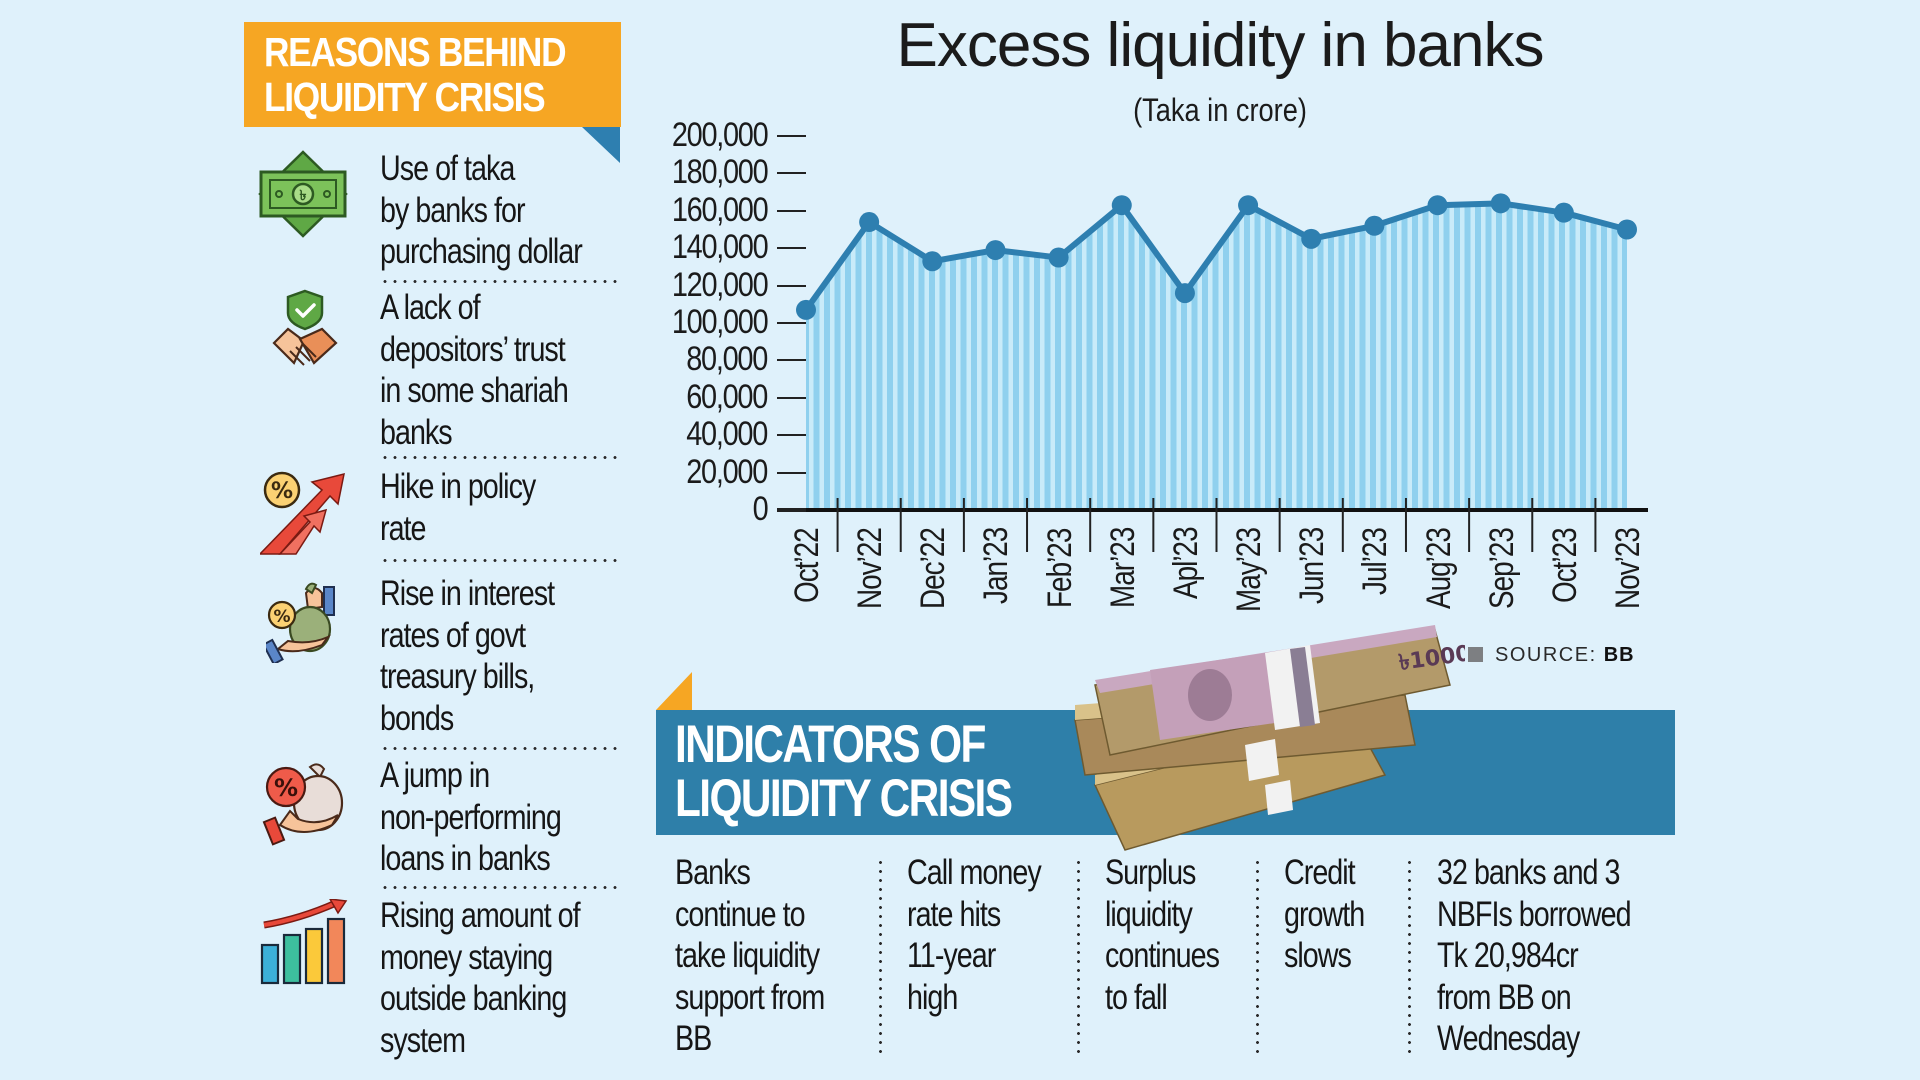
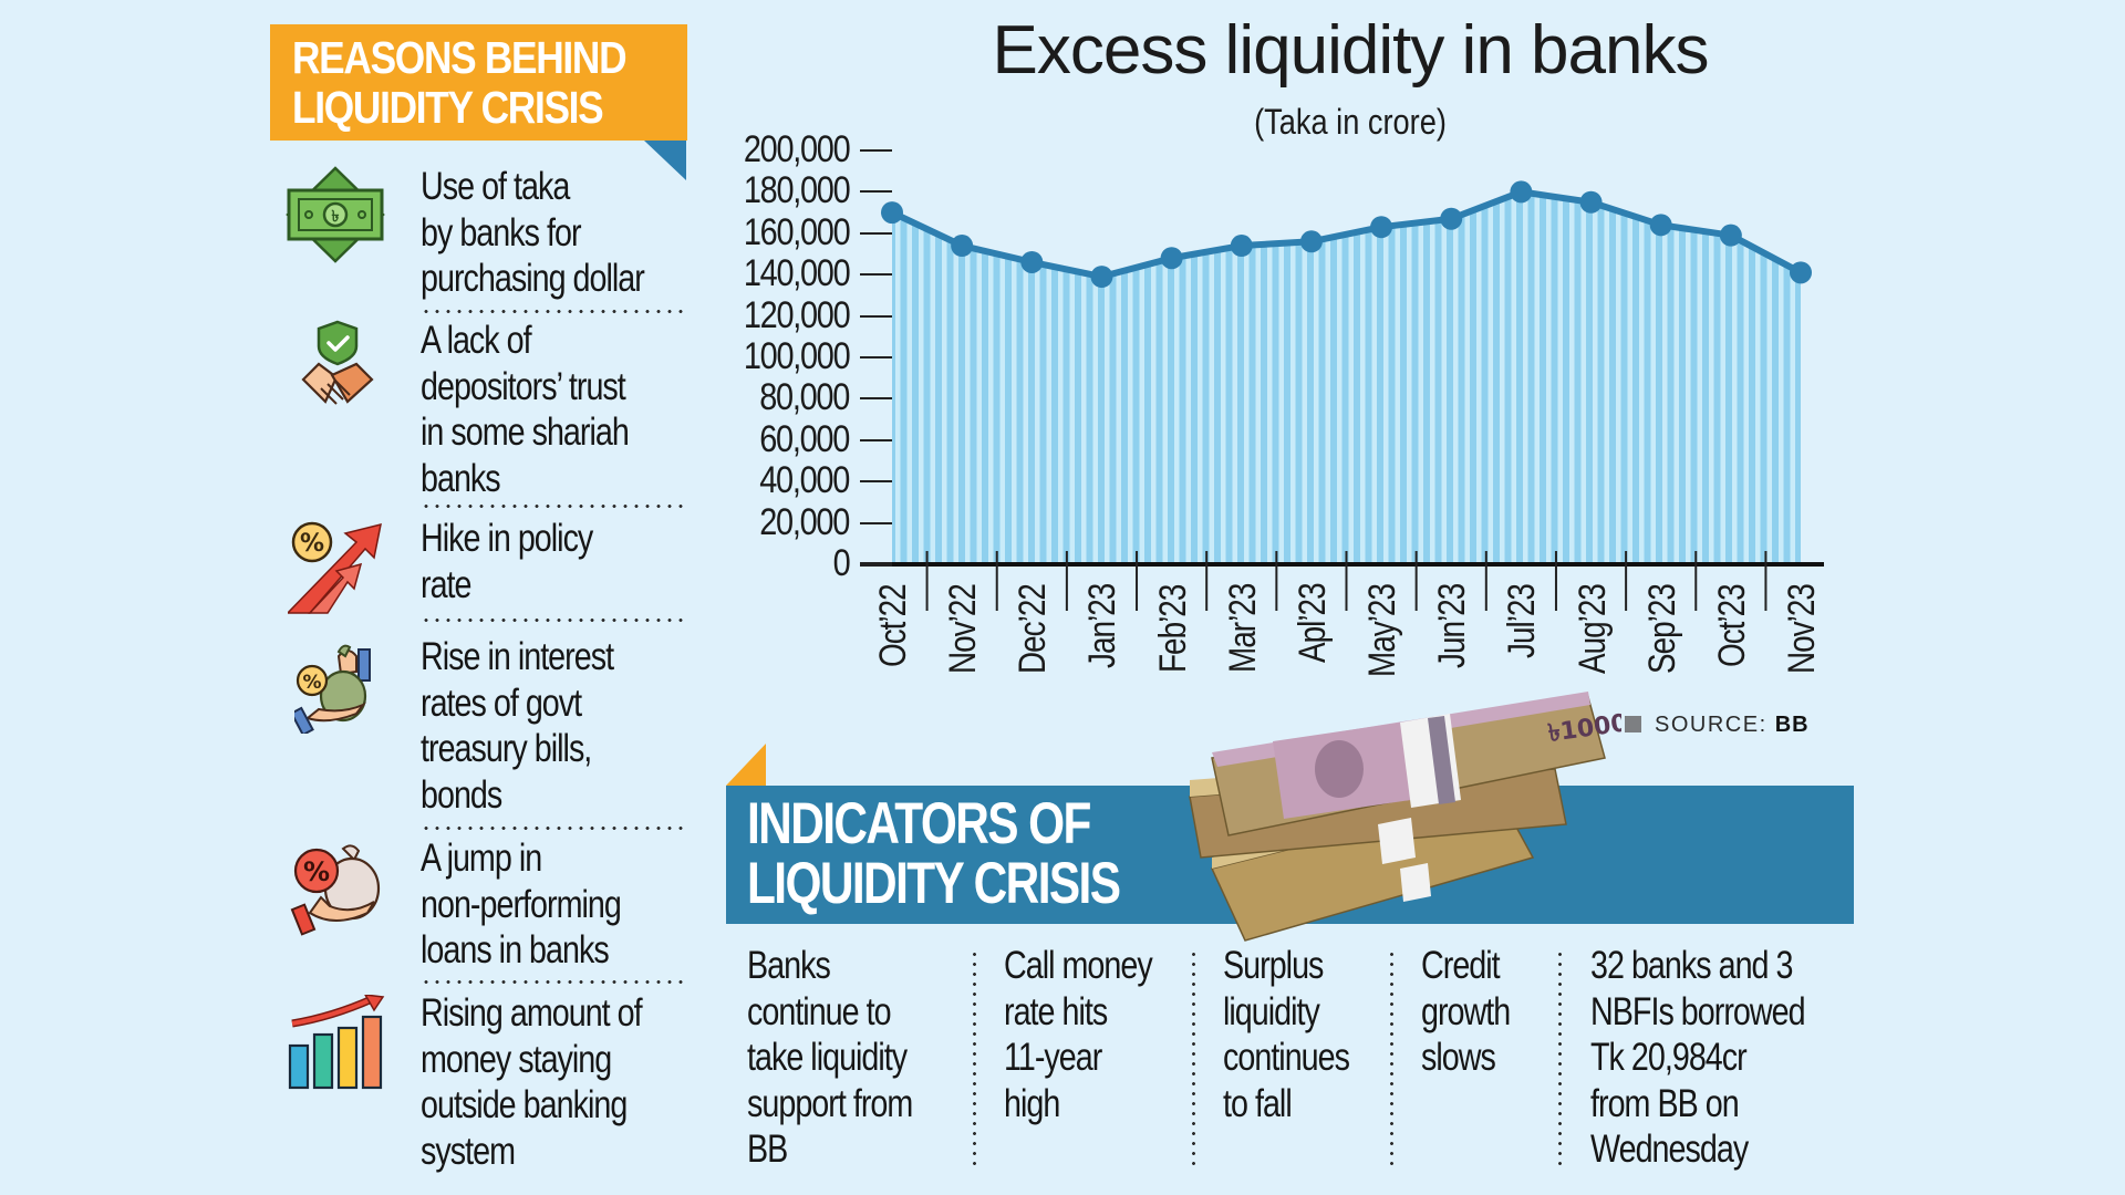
Oct’22: 107000 -> 170000
Dec’22: 133000 -> 146000
Feb’23: 135000 -> 148000
Mar’23: 163000 -> 154000
Apl’23: 116000 -> 156000
Jun’23: 145000 -> 167000
Jul’23: 152000 -> 180000
Aug’23: 163000 -> 175000
Nov’23: 150000 -> 141000
